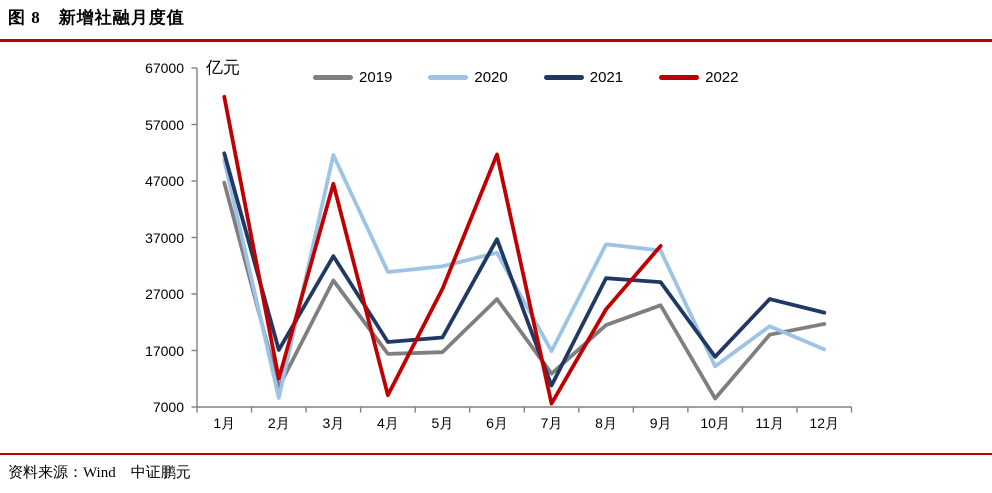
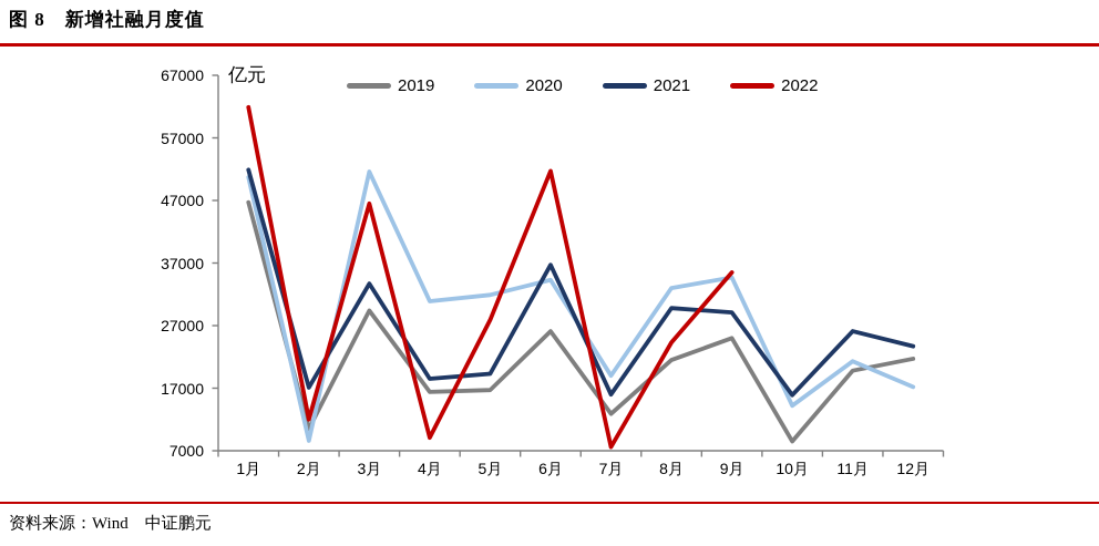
2020/7月: 17000 -> 19000
2021/7月: 11000 -> 16000
2020/8月: 36000 -> 33000
